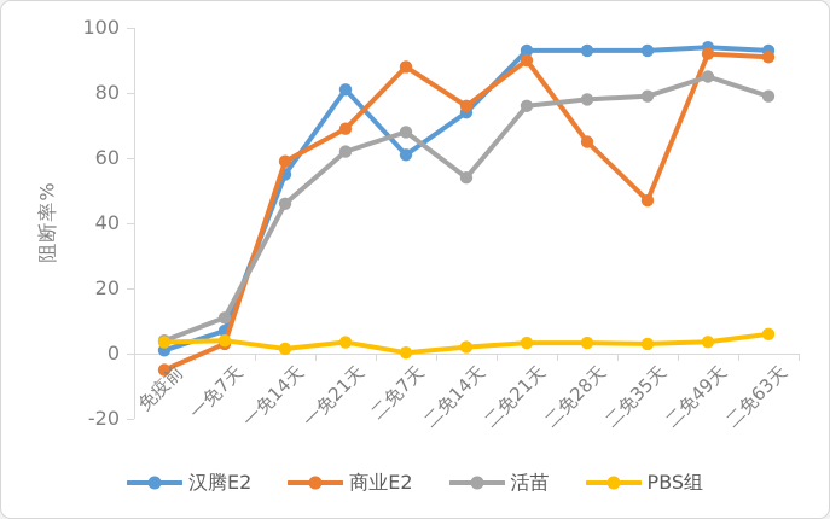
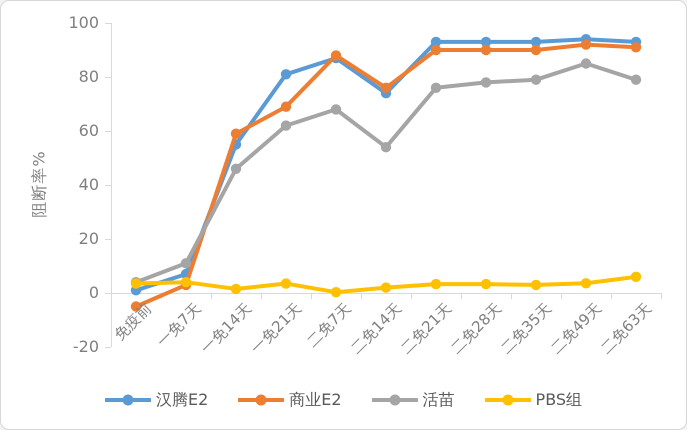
汉腾E2/二免7天: 61 -> 87
商业E2/二免28天: 65 -> 90
商业E2/二免35天: 47 -> 90
